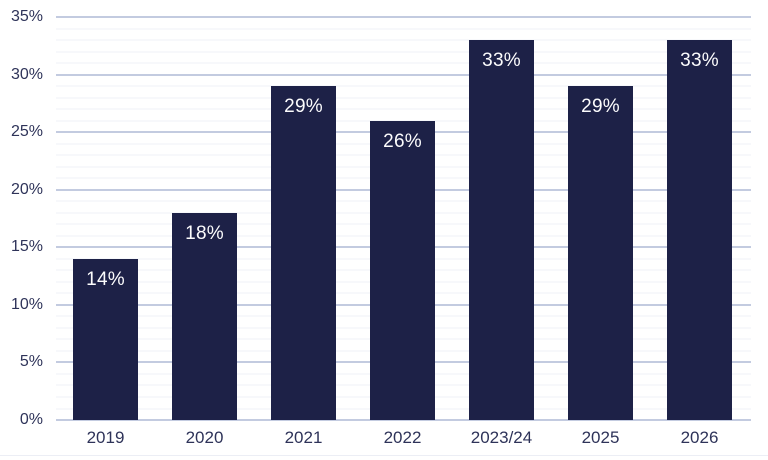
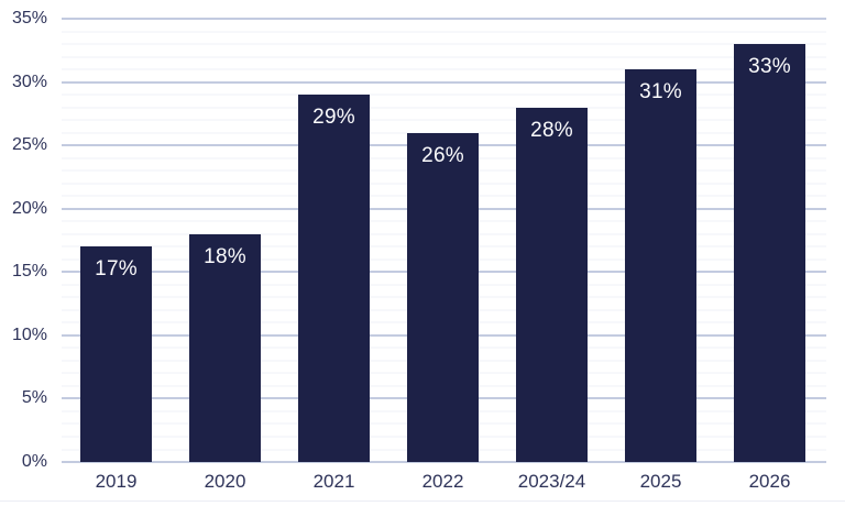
2019: 14% -> 17%
2023/24: 33% -> 28%
2025: 29% -> 31%
